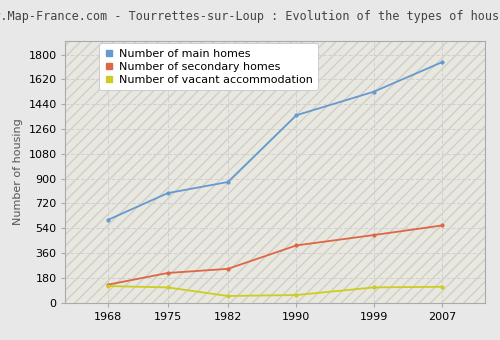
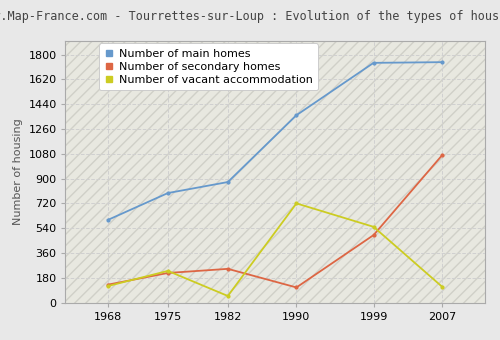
Number of vacant accommodation/1975: 110 -> 230
Number of secondary homes/1990: 420 -> 110
Number of vacant accommodation/1990: 60 -> 720
Number of main homes/1999: 1530 -> 1740
Number of vacant accommodation/1999: 110 -> 550
Number of secondary homes/2007: 560 -> 1070
